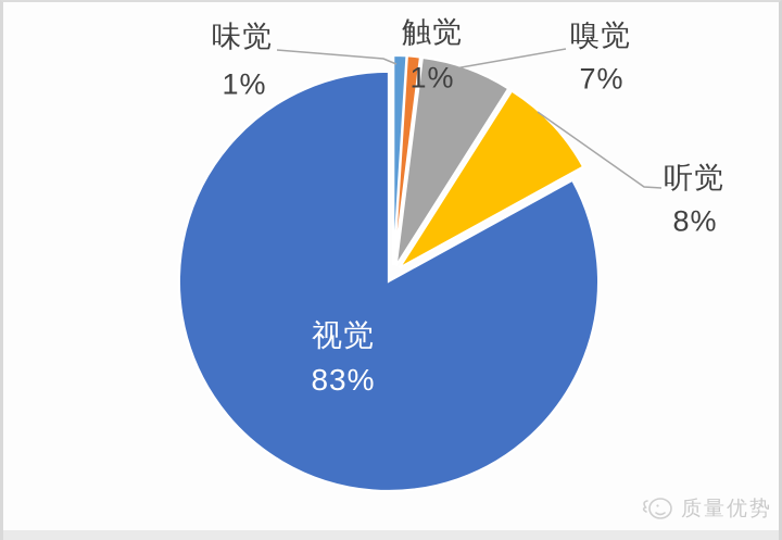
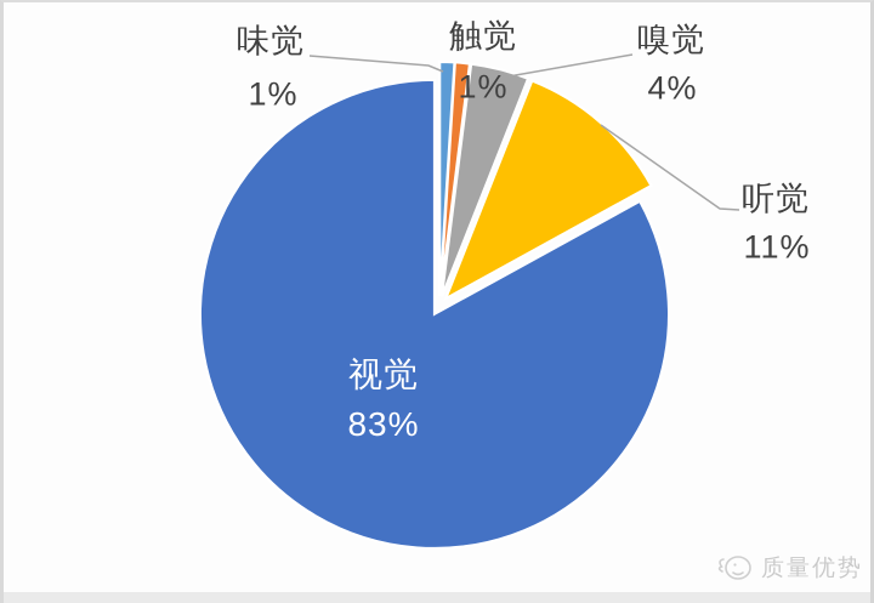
嗅觉: 7% -> 4%
听觉: 8% -> 11%
